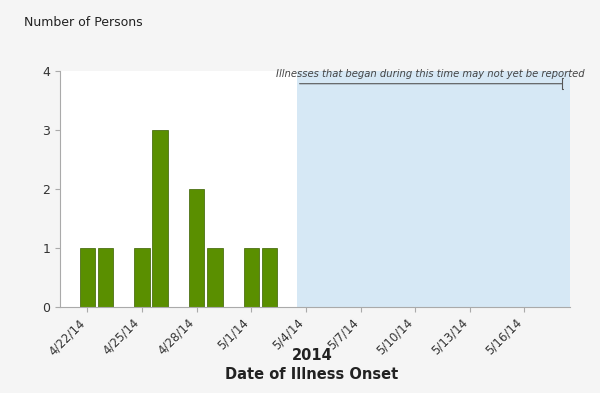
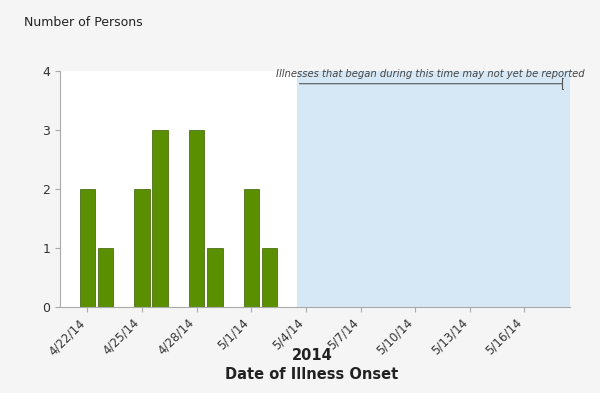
4/22/14: 1 -> 2
4/25/14: 1 -> 2
4/28/14: 2 -> 3
5/1/14: 1 -> 2
